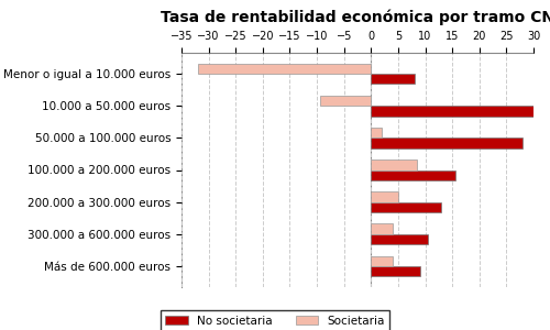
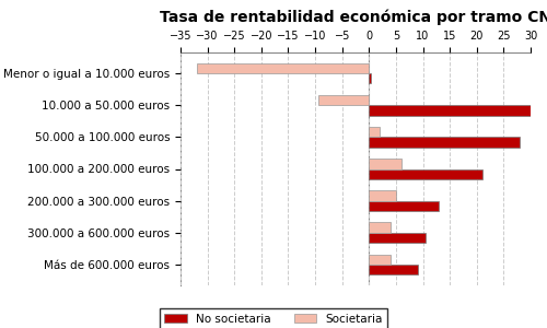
No societaria/Menor o igual a 10.000 euros: 8.0 -> 0.3
Societaria/100.000 a 200.000 euros: 8.5 -> 6.0
No societaria/100.000 a 200.000 euros: 15.5 -> 21.0
